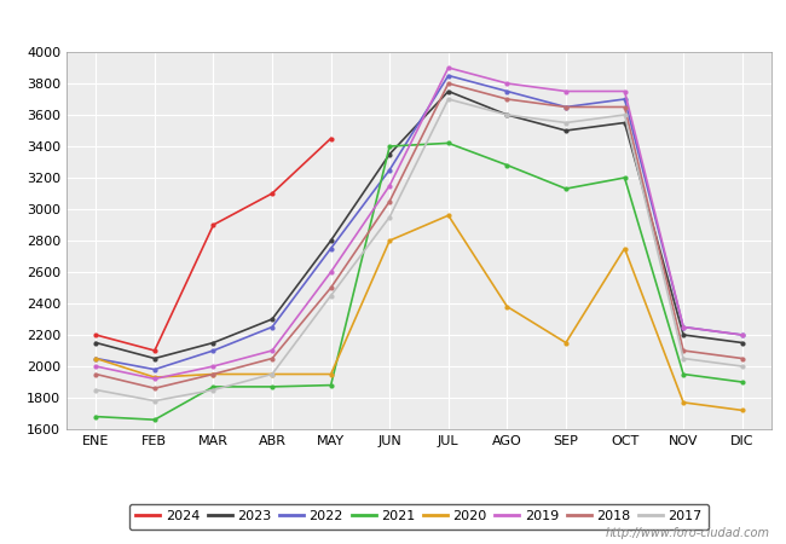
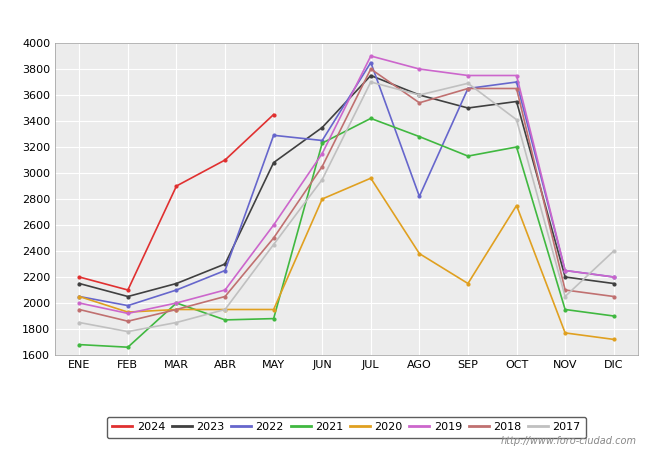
2021/MAR: 1870 -> 2000
2023/MAY: 2800 -> 3080
2022/MAY: 2750 -> 3290
2021/JUN: 3400 -> 3230
2022/AGO: 3750 -> 2820
2018/AGO: 3700 -> 3540
2017/SEP: 3550 -> 3690
2017/OCT: 3600 -> 3410
2017/DIC: 2000 -> 2400
